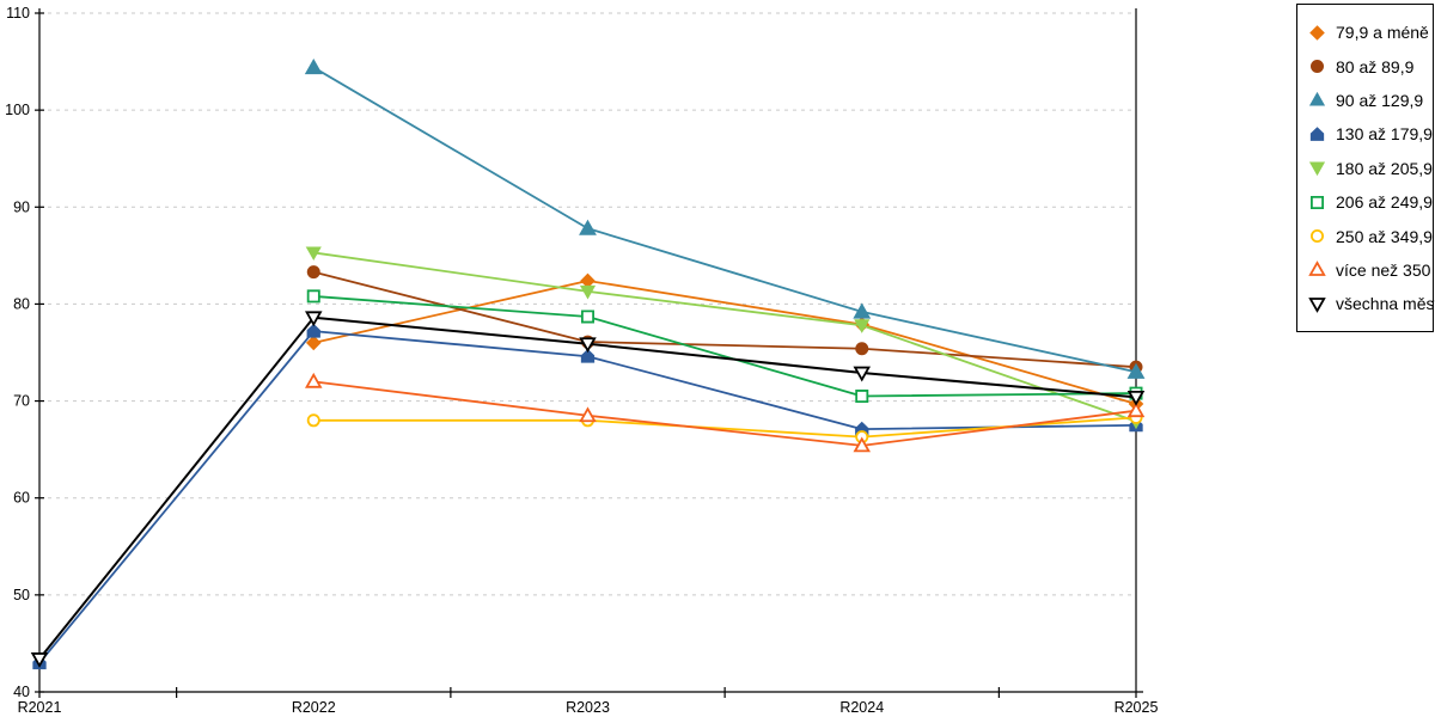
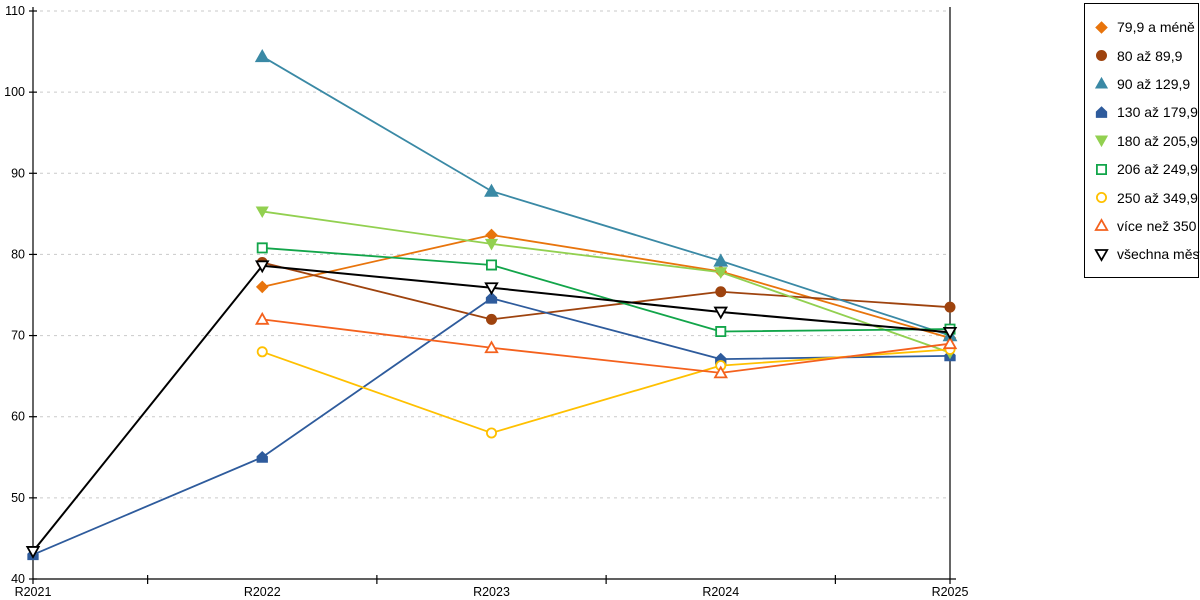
80 až 89,9/R2022: 83 -> 79
130 až 179,9/R2022: 77 -> 55
80 až 89,9/R2023: 76 -> 72
250 až 349,9/R2023: 68 -> 58
90 až 129,9/R2025: 73 -> 70
